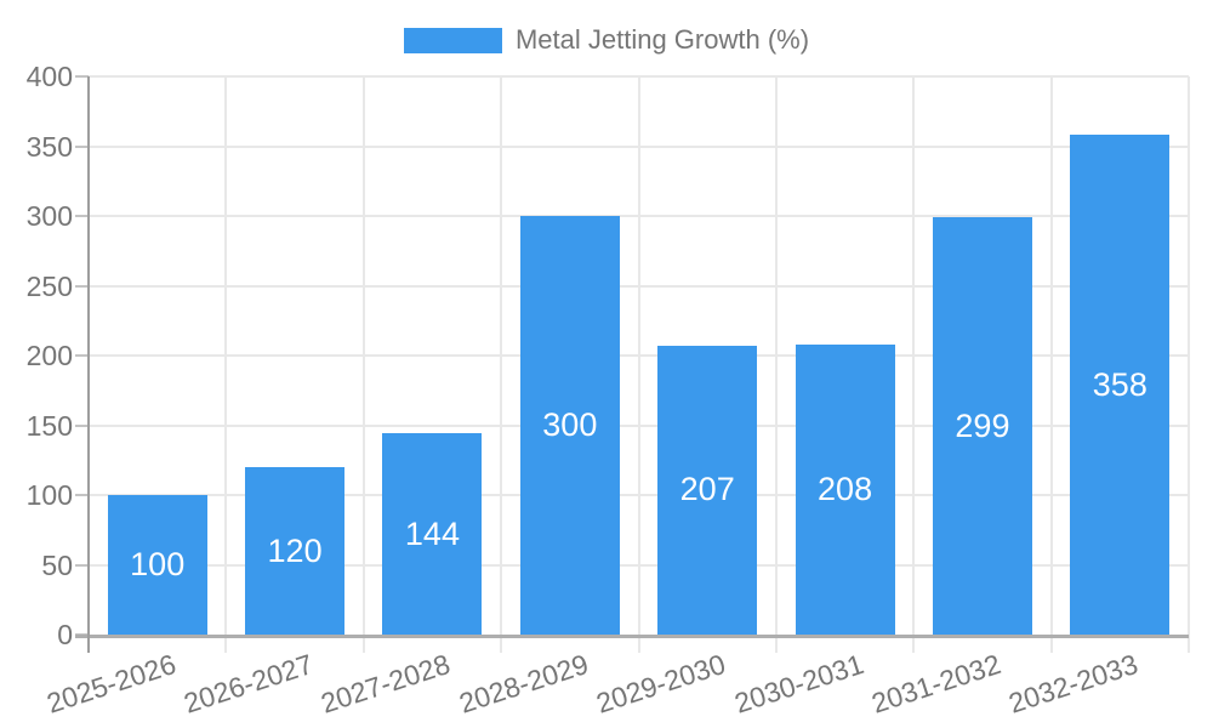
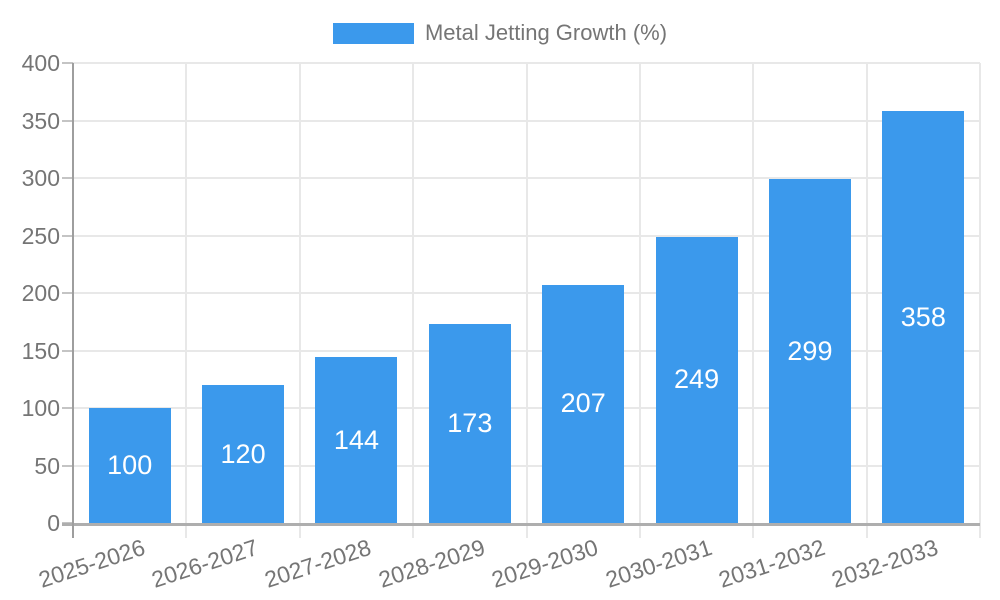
2028-2029: 300 -> 173
2030-2031: 208 -> 249
